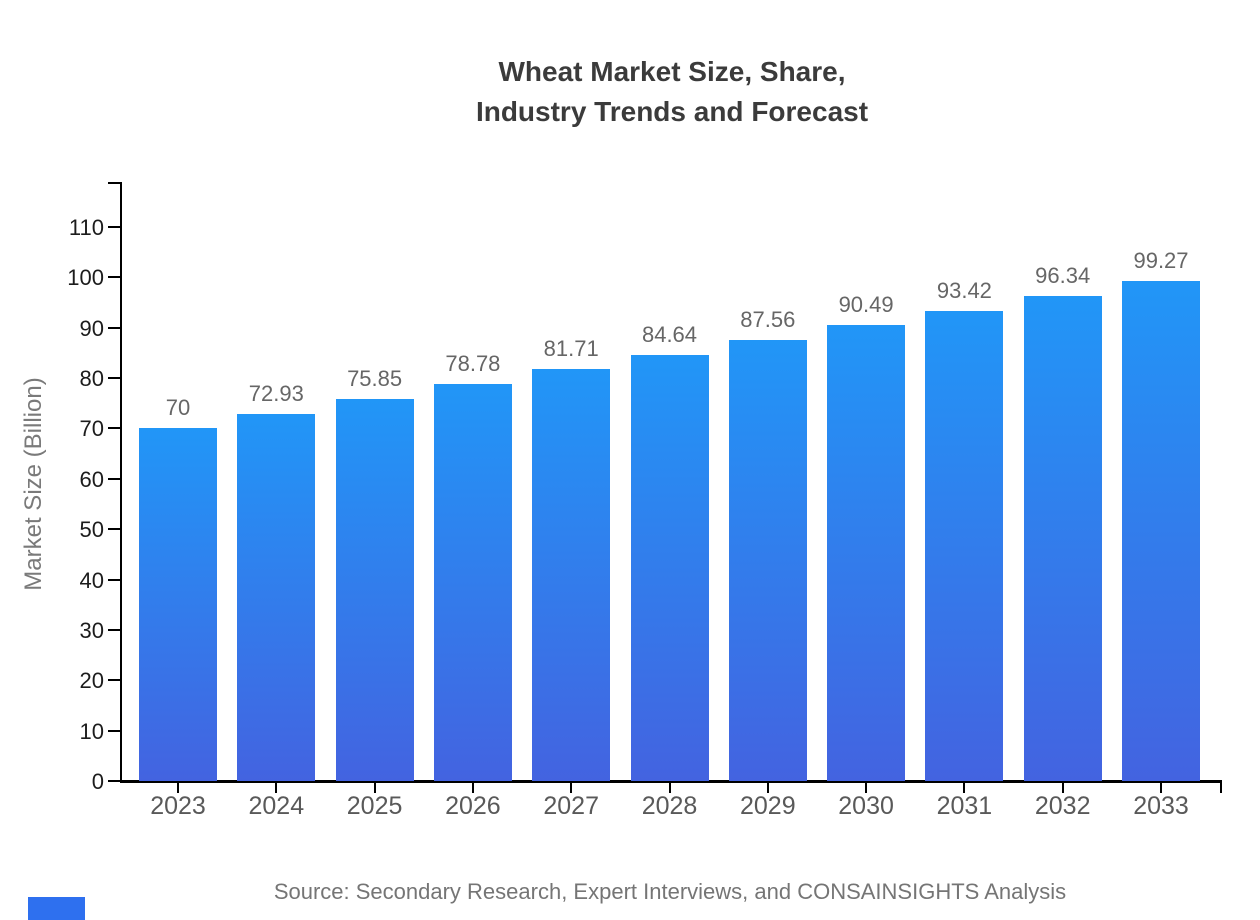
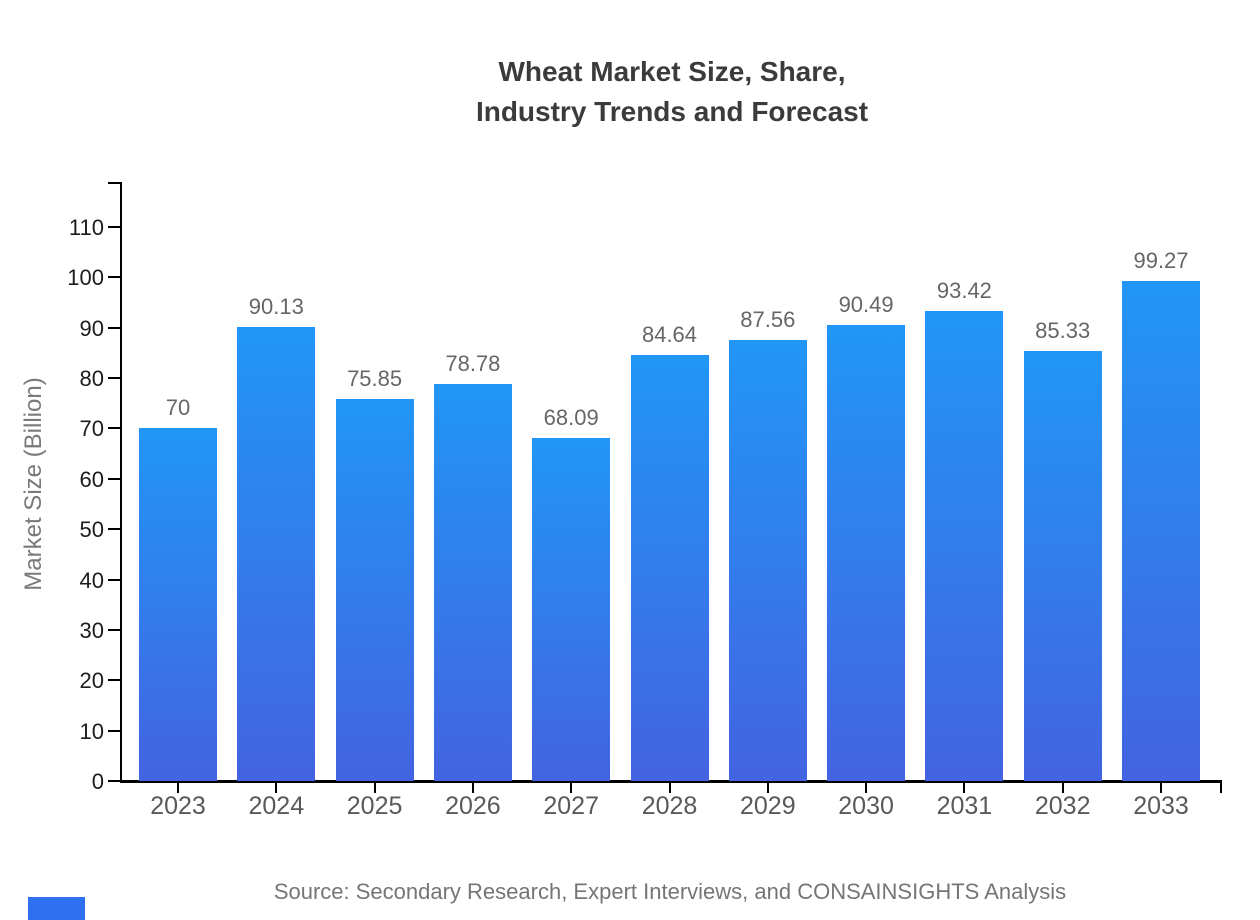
2024: 72.93 -> 90.13
2027: 81.71 -> 68.09
2032: 96.34 -> 85.33
